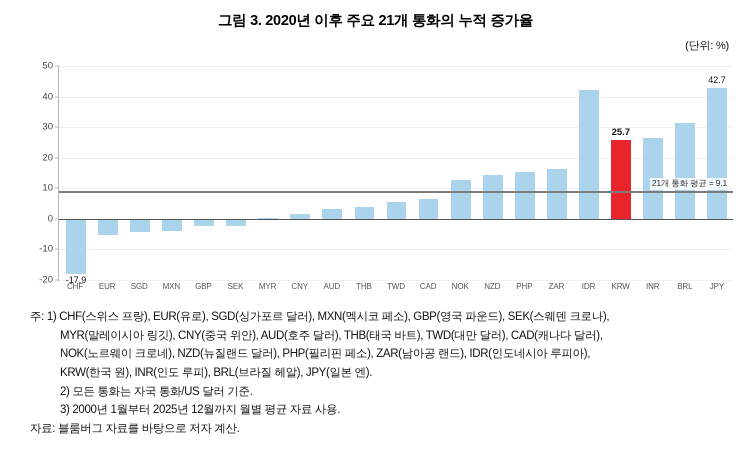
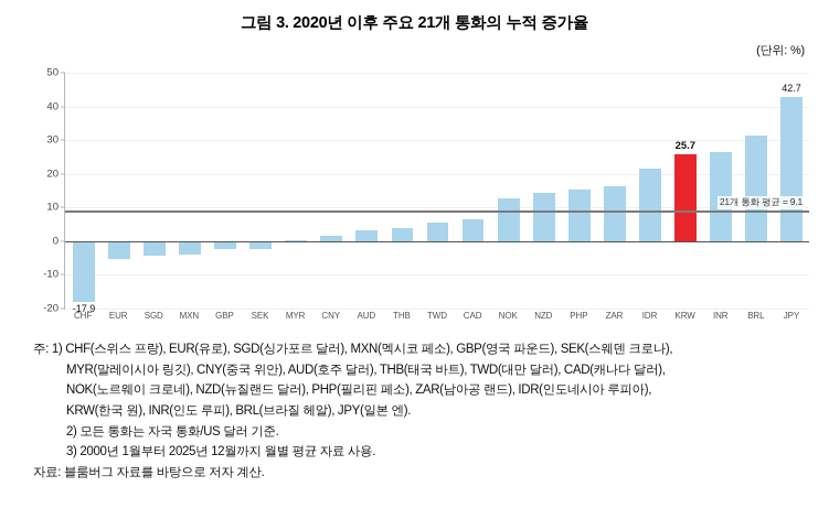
IDR: 42 -> 22
